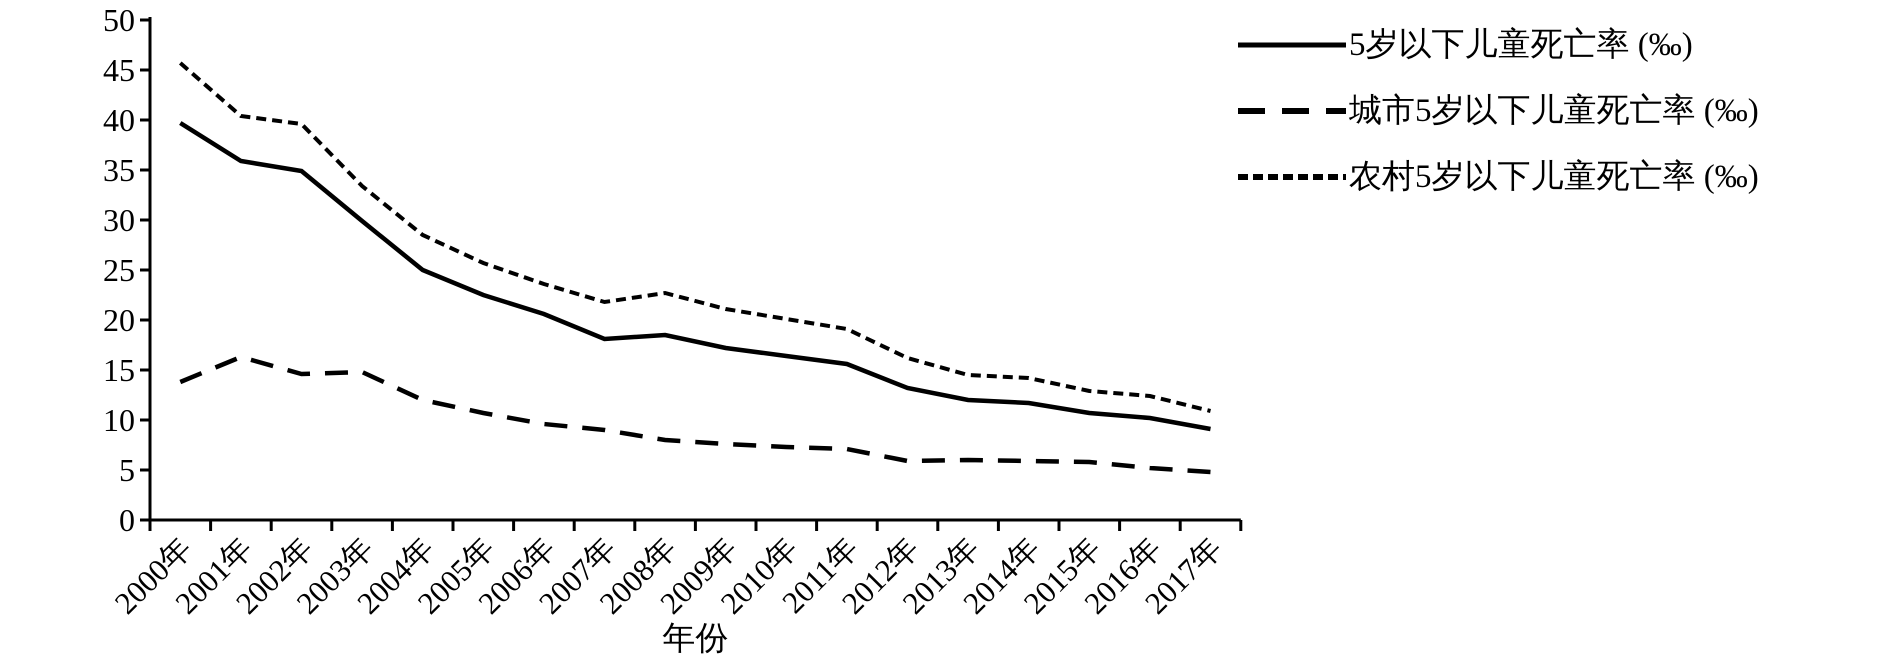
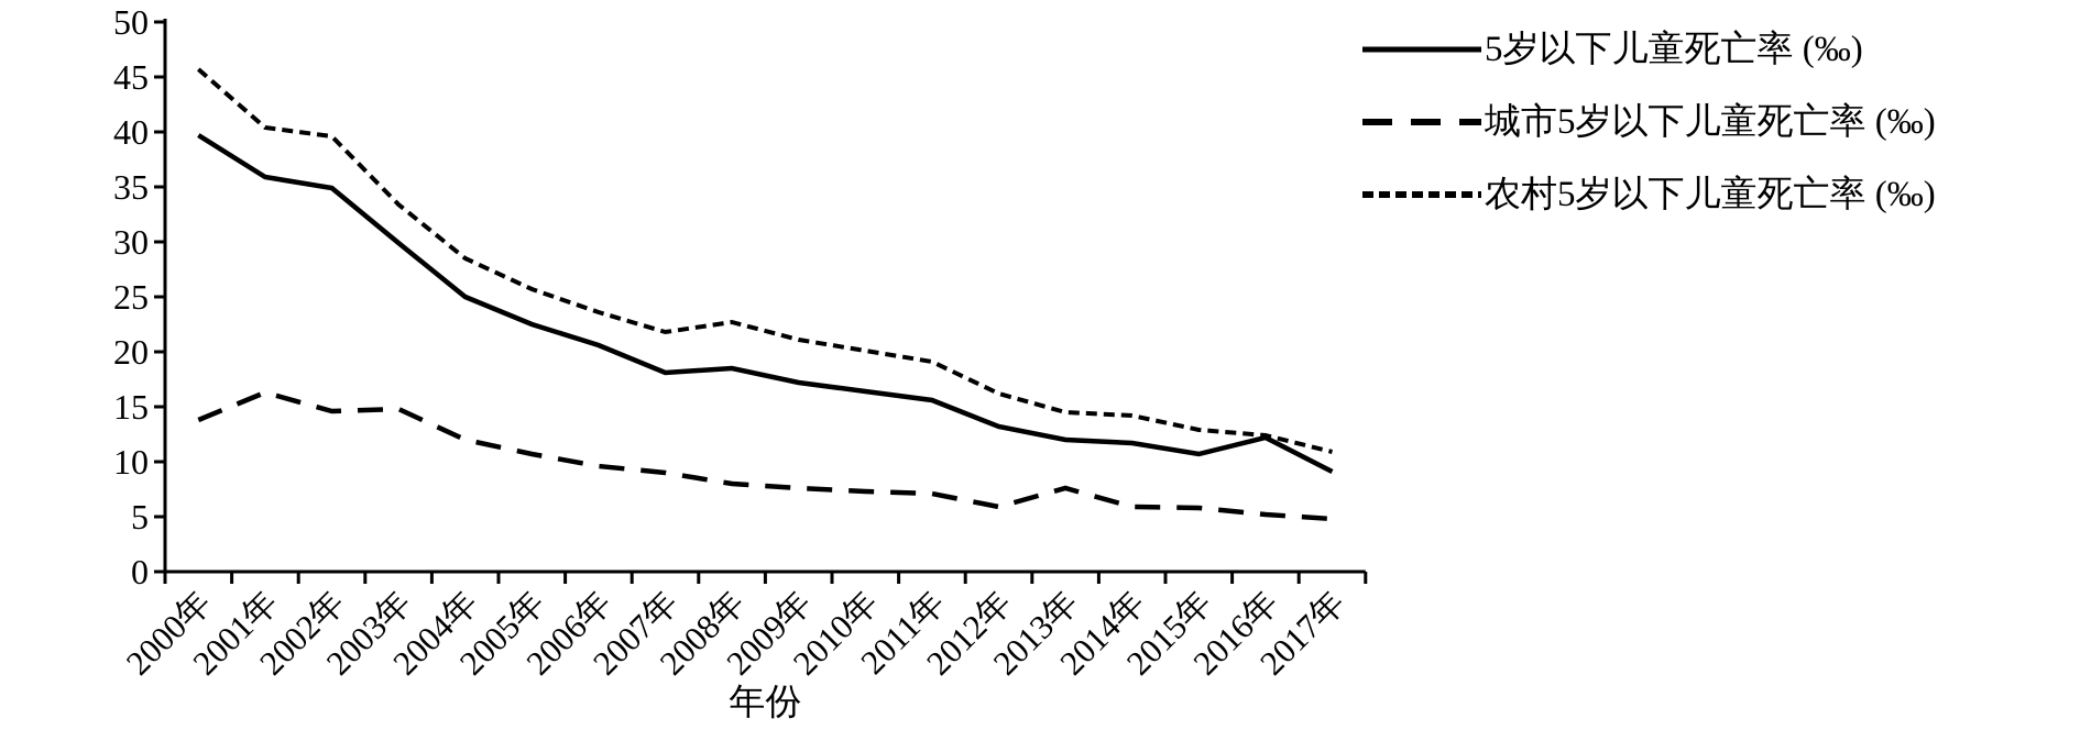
城市5岁以下儿童死亡率 (‰)/2013年: 6.0 -> 7.6
5岁以下儿童死亡率 (‰)/2016年: 10.2 -> 12.2
